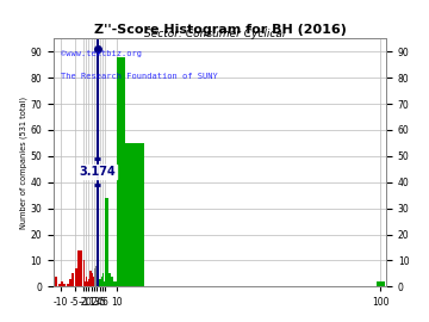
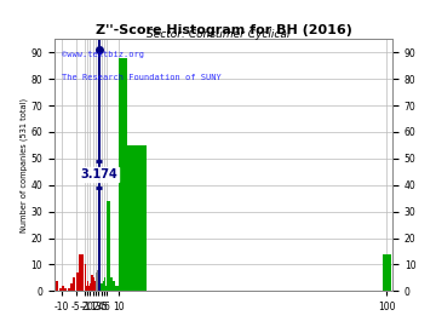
100: 2 -> 14
